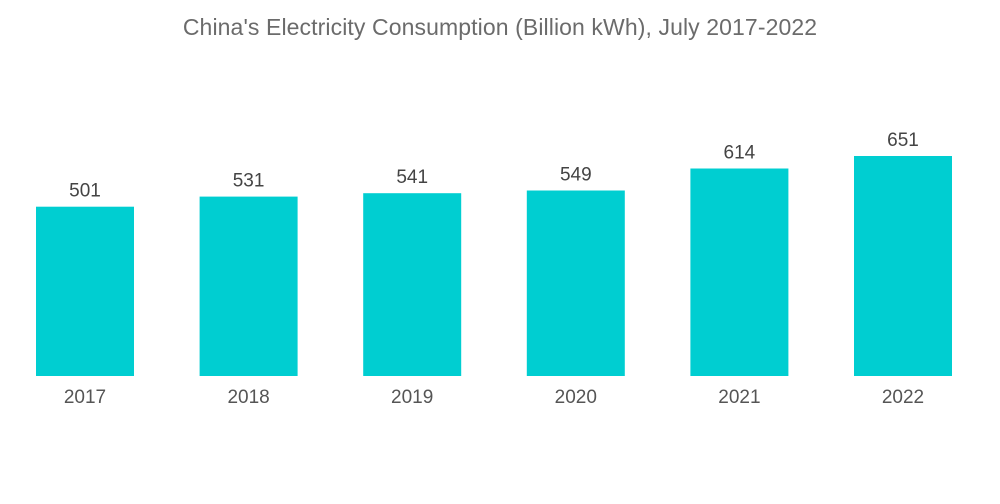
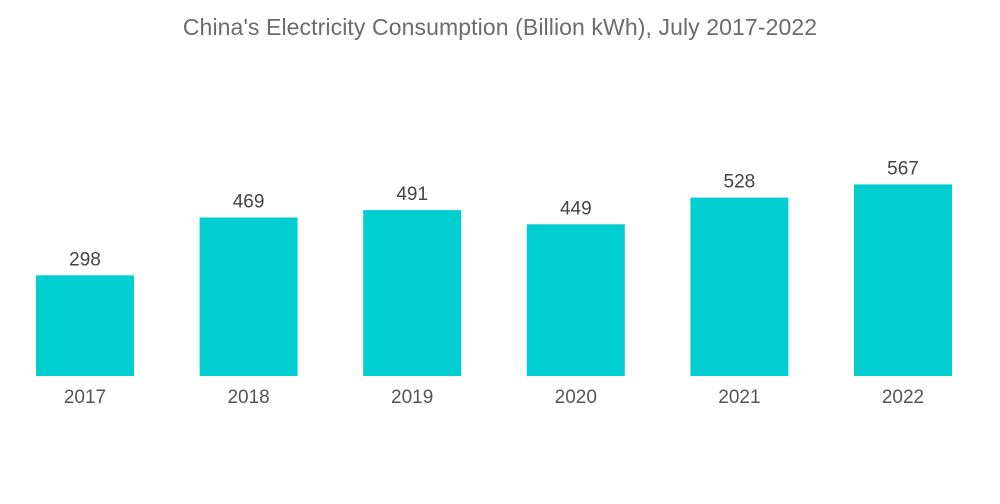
2017: 501 -> 298
2018: 531 -> 469
2019: 541 -> 491
2020: 549 -> 449
2021: 614 -> 528
2022: 651 -> 567
